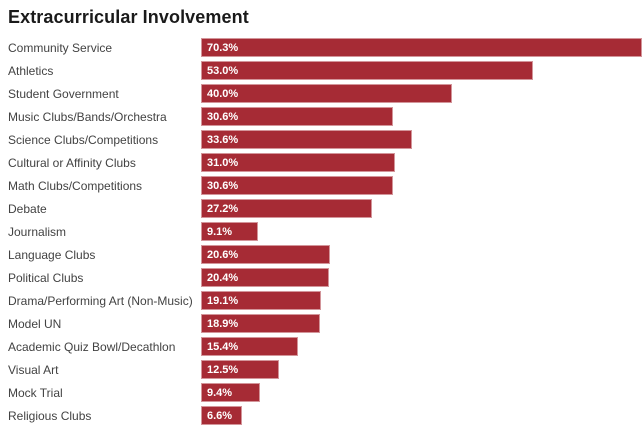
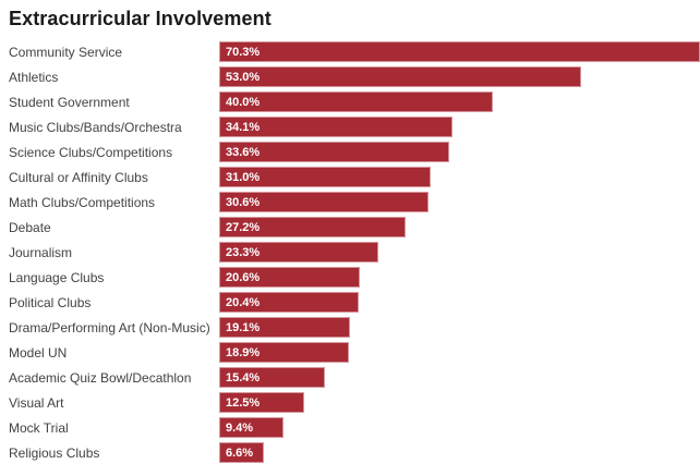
Music Clubs/Bands/Orchestra: 30.6% -> 34.1%
Journalism: 9.1% -> 23.3%
